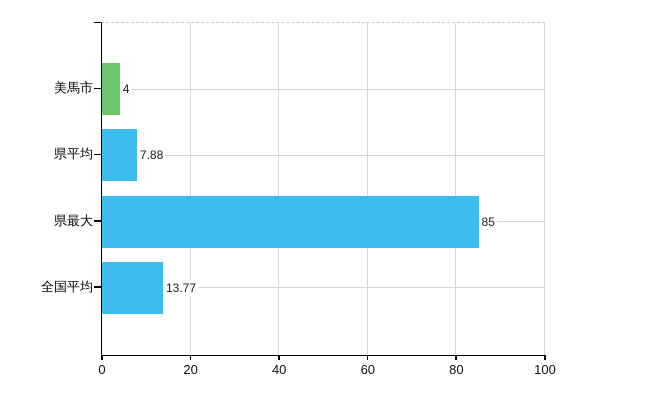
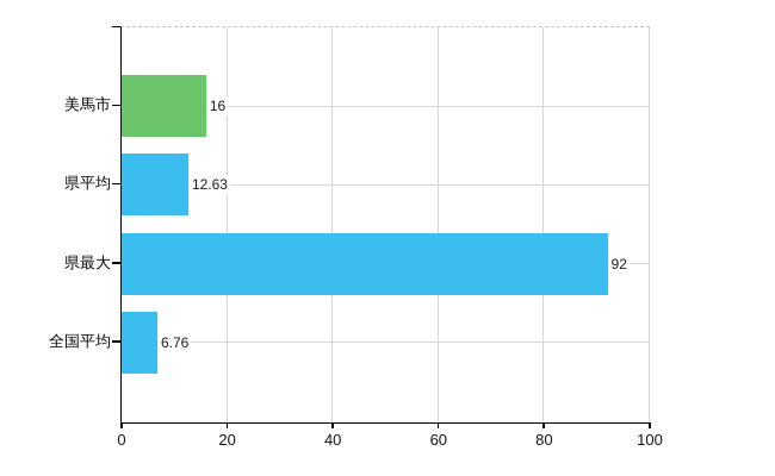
美馬市: 4 -> 16
県平均: 7.88 -> 12.63
県最大: 85 -> 92
全国平均: 13.77 -> 6.76
